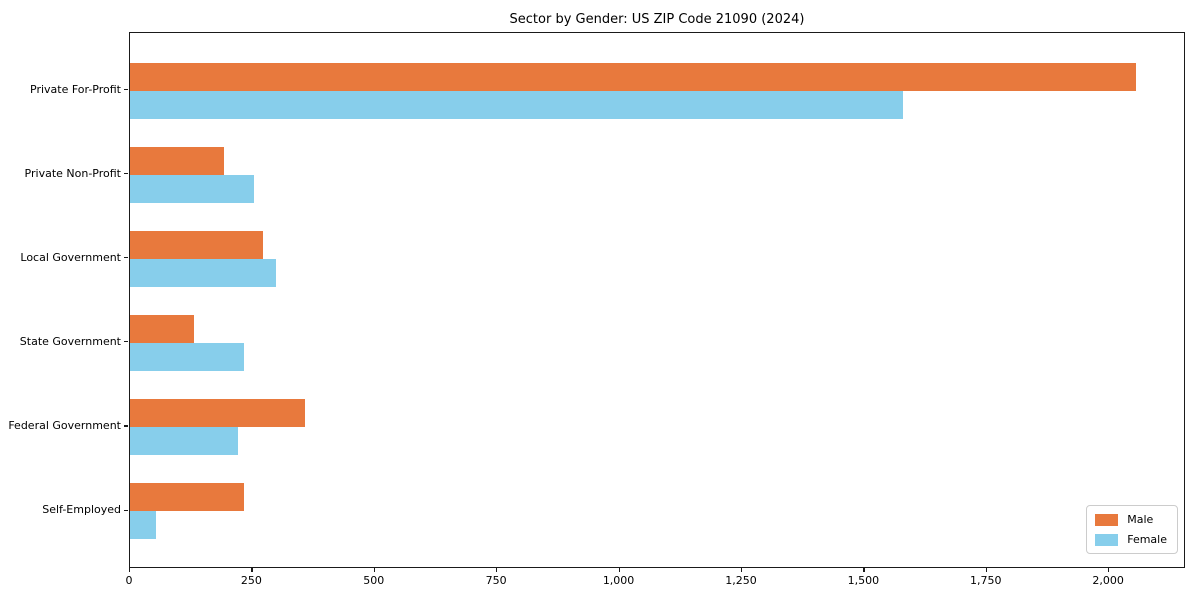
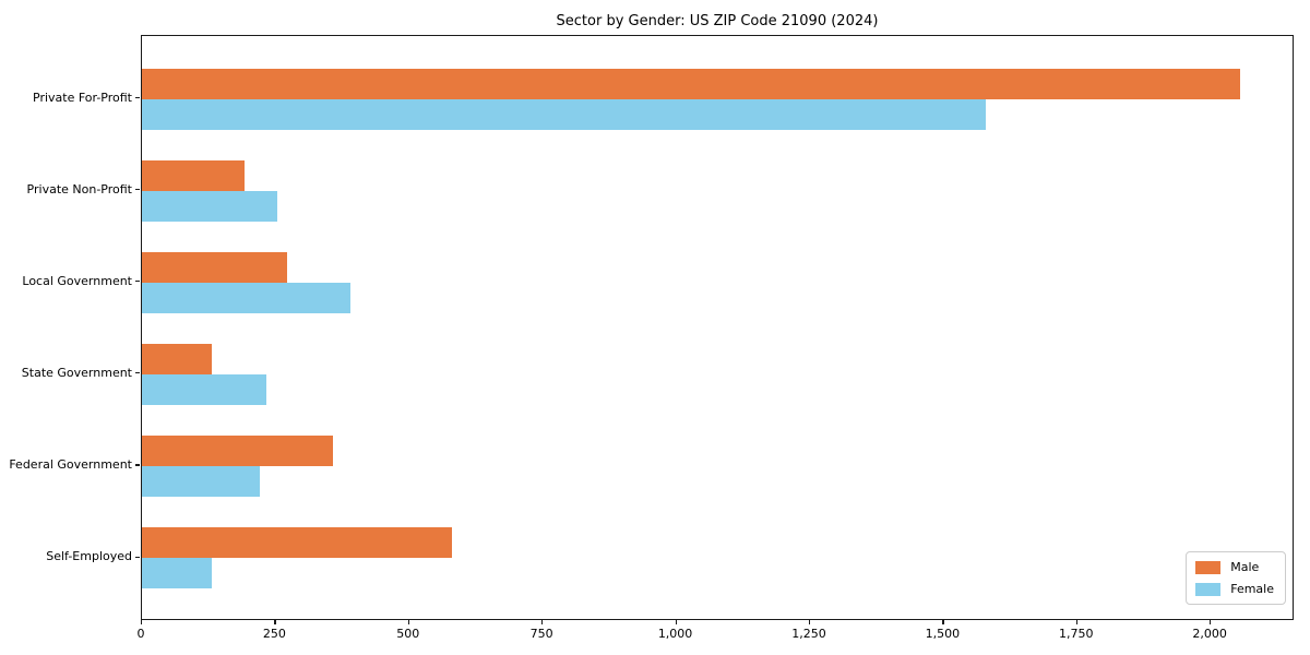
Female/Local Government: 300 -> 390
Male/Self-Employed: 230 -> 580
Female/Self-Employed: 50 -> 130
